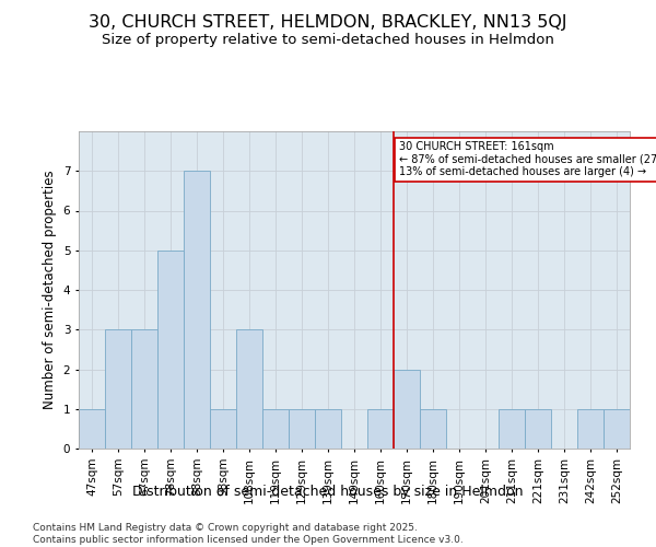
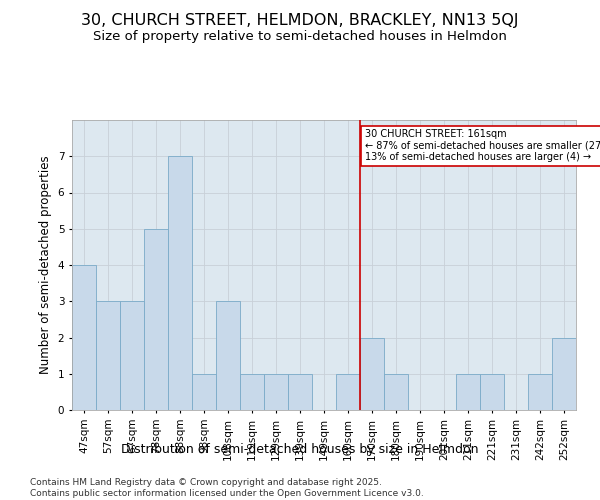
47sqm: 1 -> 4
252sqm: 1 -> 2
